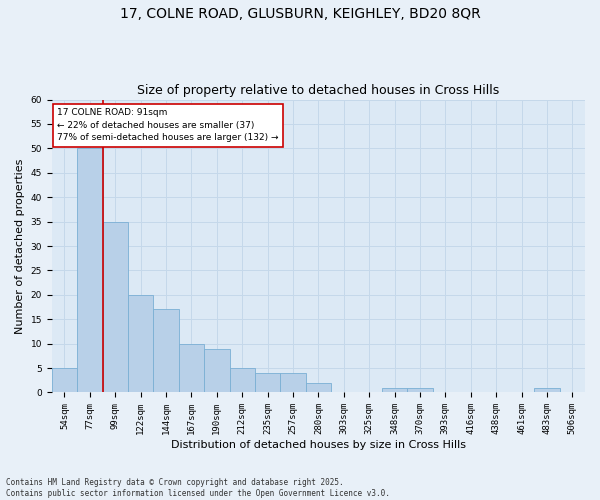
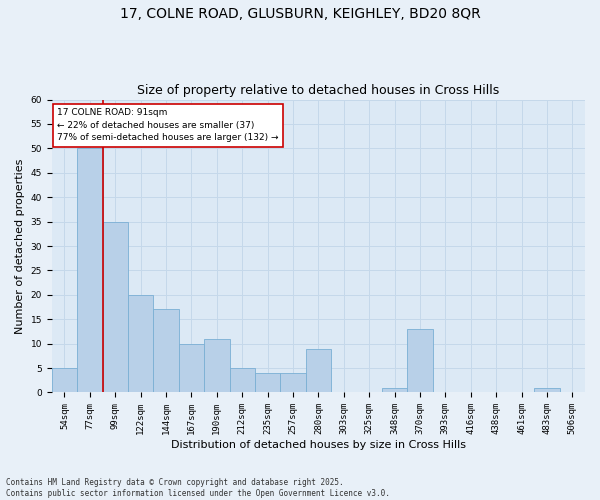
190sqm: 9 -> 11
280sqm: 2 -> 9
370sqm: 1 -> 13
